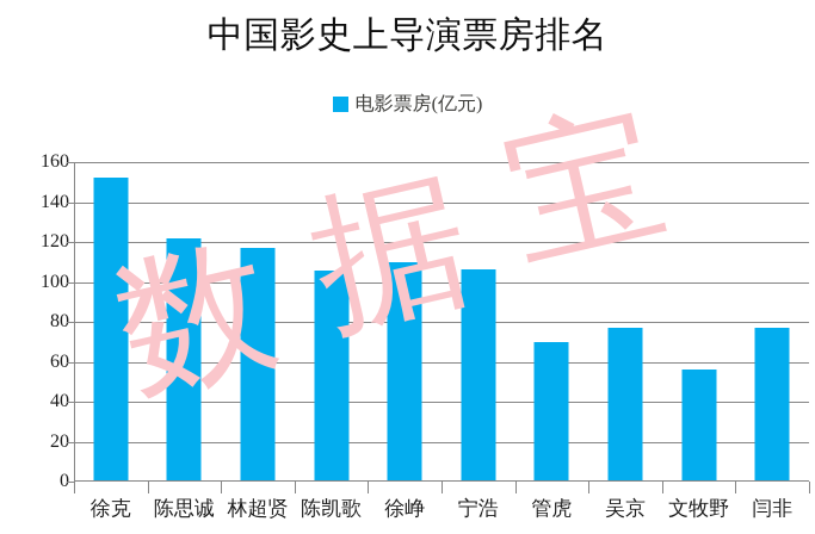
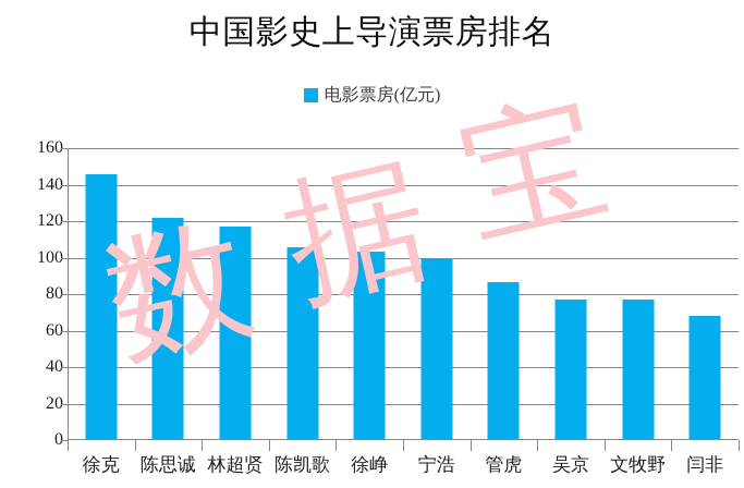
徐克: 152 -> 146
徐峥: 110 -> 104
宁浩: 106 -> 100
管虎: 70 -> 86
文牧野: 56 -> 77
闫非: 77 -> 68
